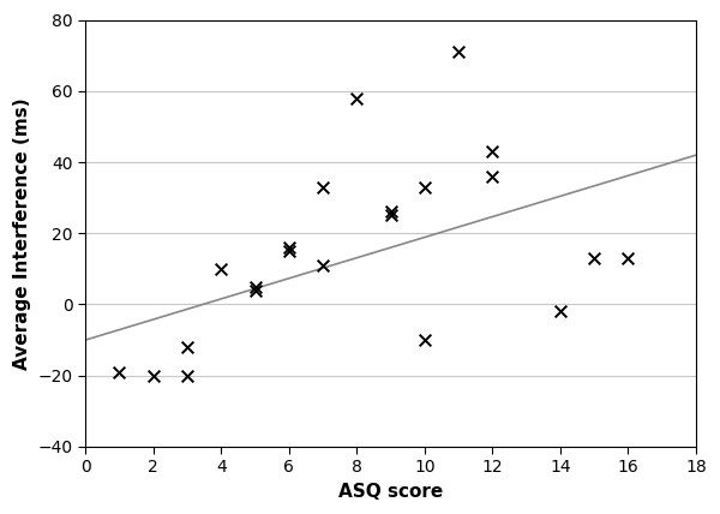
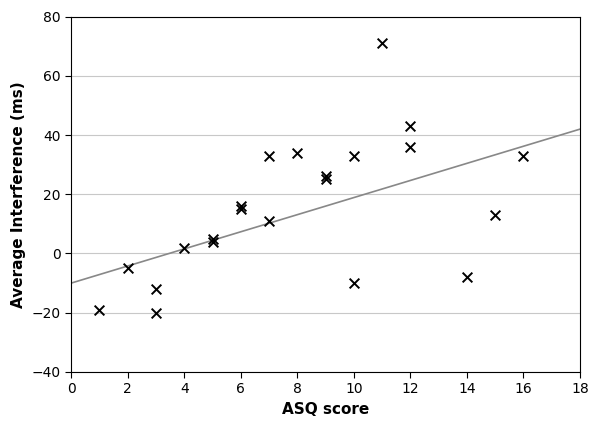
2: -20 -> -5
4: 10 -> 2
8: 58 -> 34
14: -2 -> -8
16: 13 -> 33
